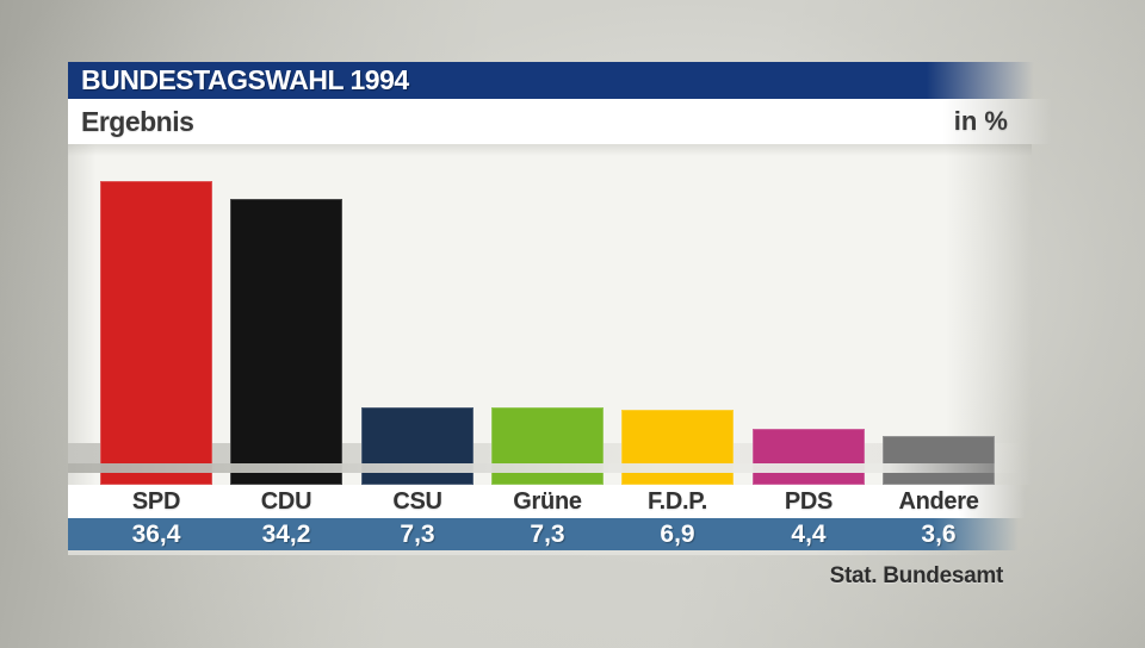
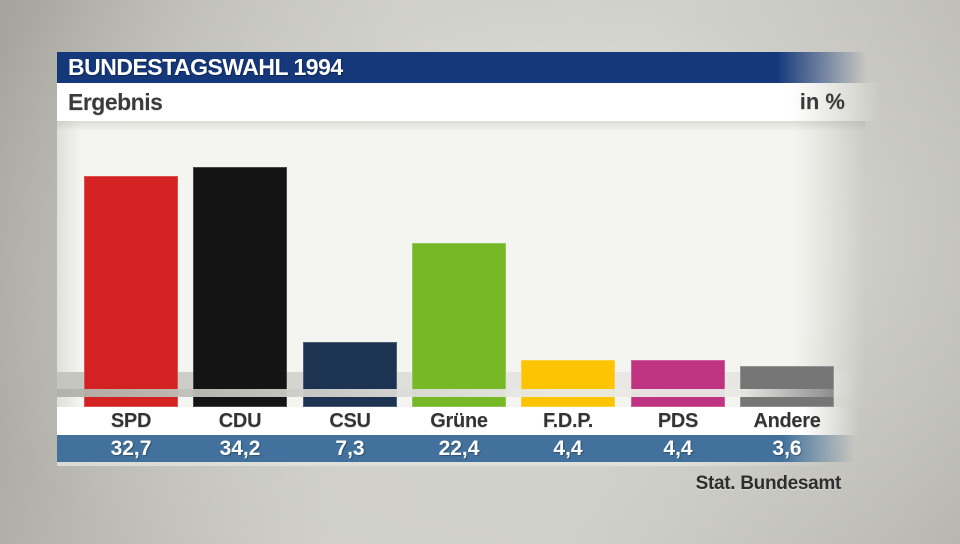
SPD: 36,4 -> 32,7
Grüne: 7,3 -> 22,4
F.D.P.: 6,9 -> 4,4
